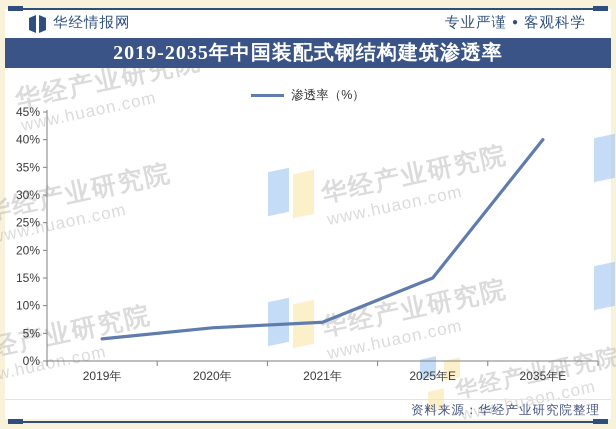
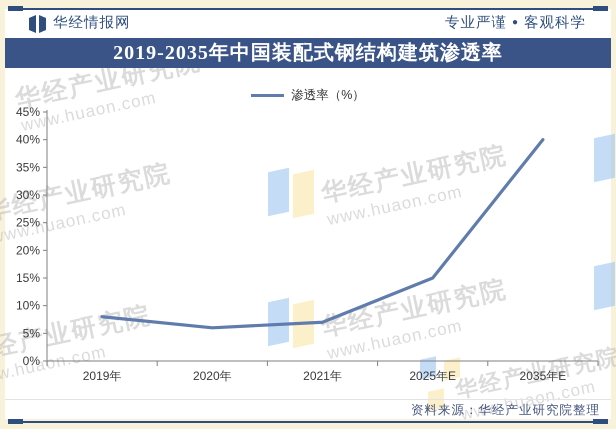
2019年: 4% -> 8%
